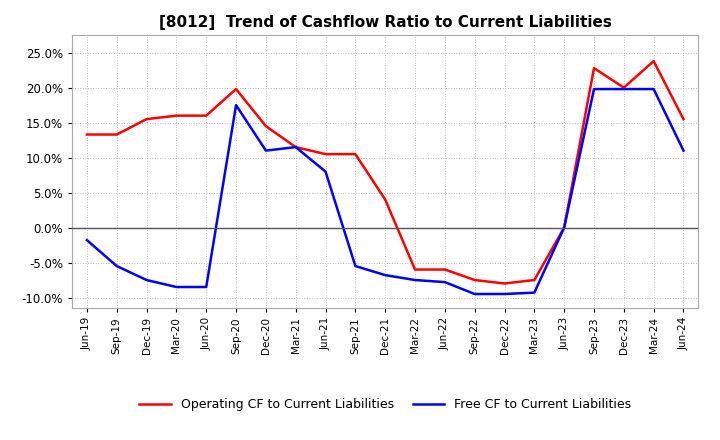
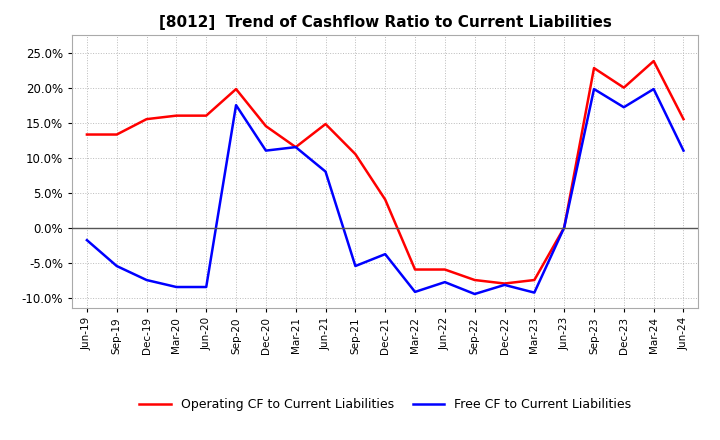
Operating CF to Current Liabilities/Jun-21: 10.5% -> 14.8%
Free CF to Current Liabilities/Dec-21: -6.8% -> -3.8%
Free CF to Current Liabilities/Mar-22: -7.5% -> -9.2%
Free CF to Current Liabilities/Dec-22: -9.5% -> -8.2%
Free CF to Current Liabilities/Dec-23: 19.8% -> 17.2%
